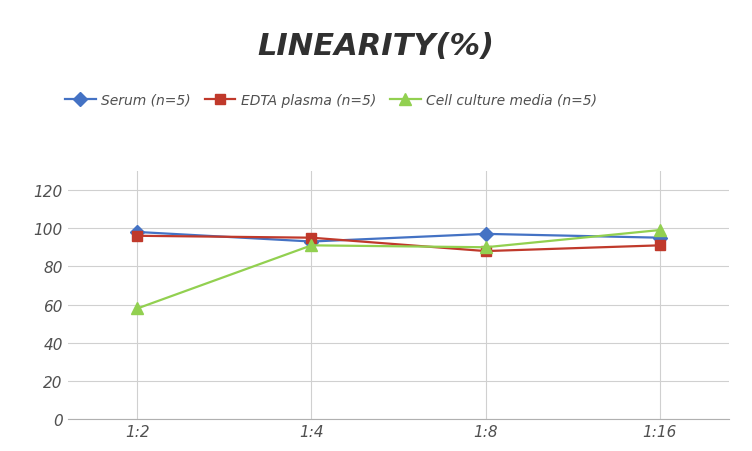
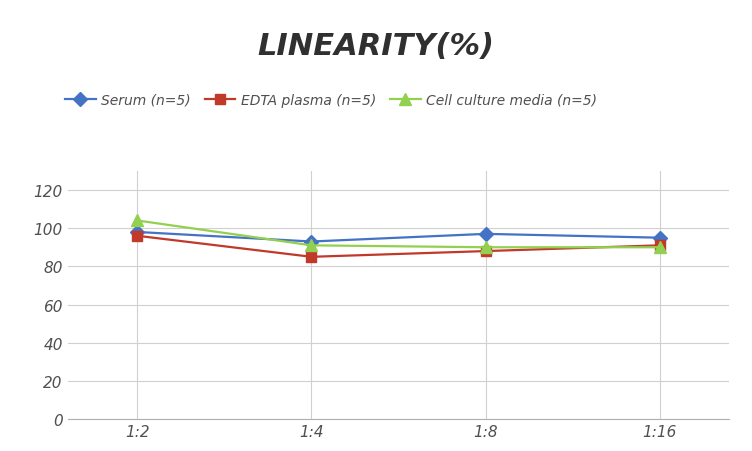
Cell culture media (n=5)/1:2: 58 -> 104
EDTA plasma (n=5)/1:4: 95 -> 85
Cell culture media (n=5)/1:16: 99 -> 90
